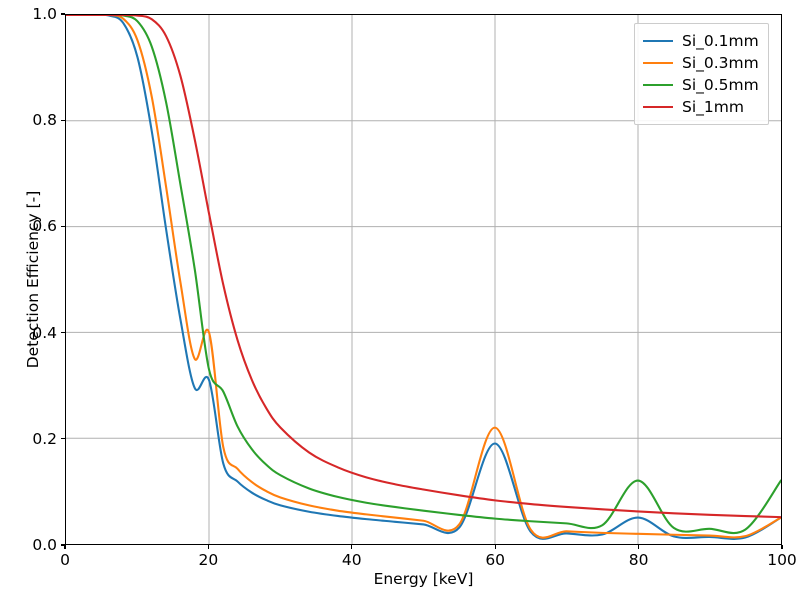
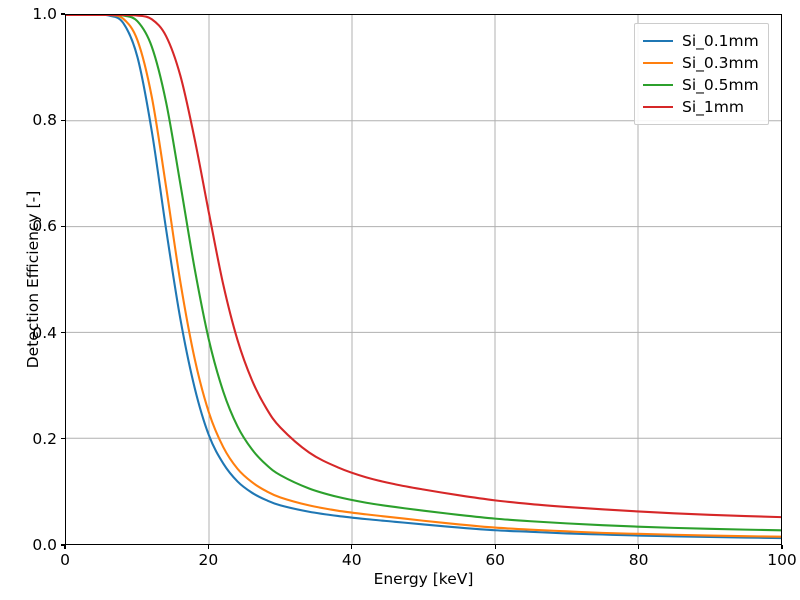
Si_0.1mm/20: 0.31 -> 0.20
Si_0.3mm/20: 0.40 -> 0.25
Si_0.5mm/20: 0.33 -> 0.39
Si_0.1mm/60: 0.19 -> 0.03
Si_0.3mm/60: 0.22 -> 0.03
Si_0.1mm/80: 0.05 -> 0.02
Si_0.5mm/80: 0.12 -> 0.03
Si_0.1mm/100: 0.05 -> 0.01
Si_0.3mm/100: 0.05 -> 0.01
Si_0.5mm/100: 0.12 -> 0.03
